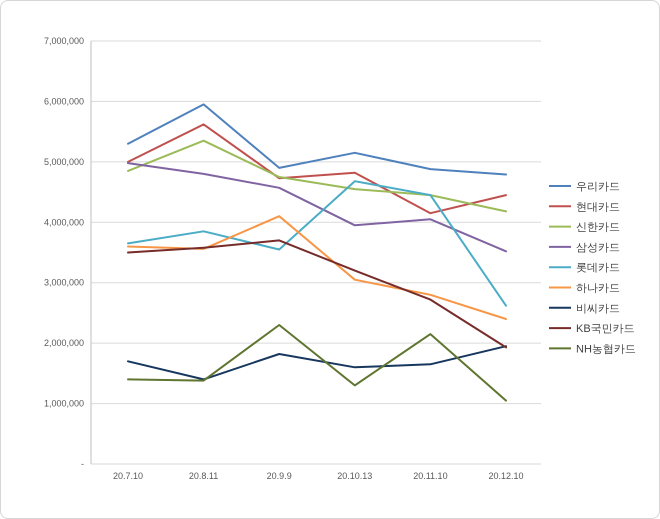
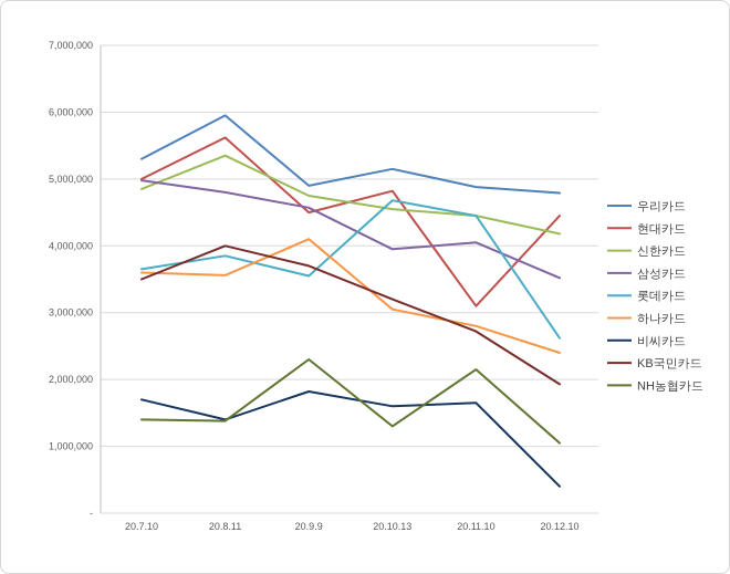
KB국민카드/20.8.11: 3600000 -> 4000000
현대카드/20.9.9: 4700000 -> 4500000
현대카드/20.11.10: 4200000 -> 3100000
비씨카드/20.12.10: 2000000 -> 400000
